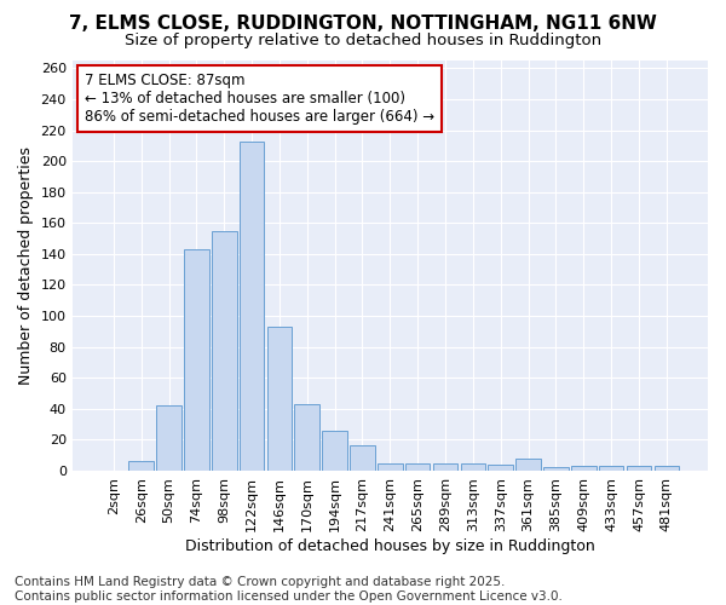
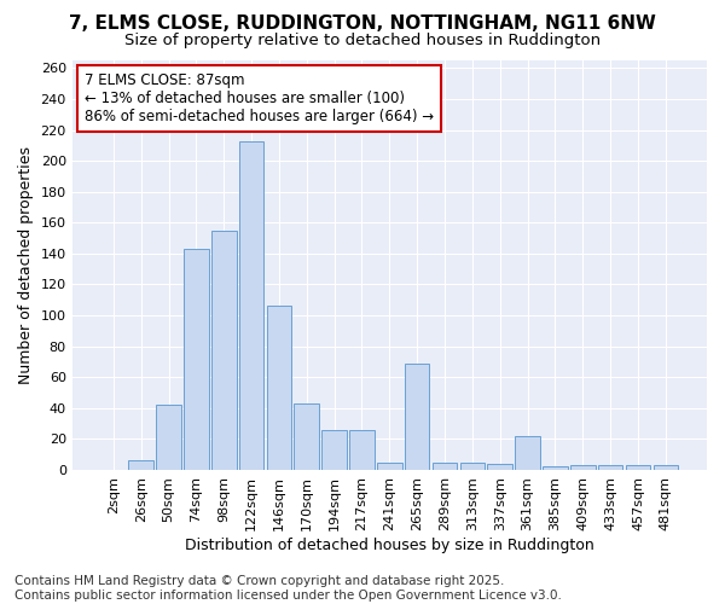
146sqm: 93 -> 106
217sqm: 16 -> 26
265sqm: 5 -> 69
361sqm: 8 -> 22
